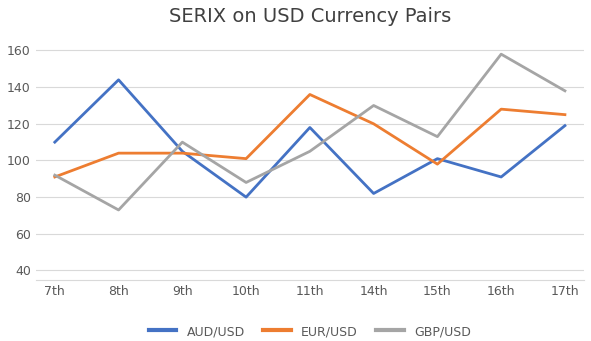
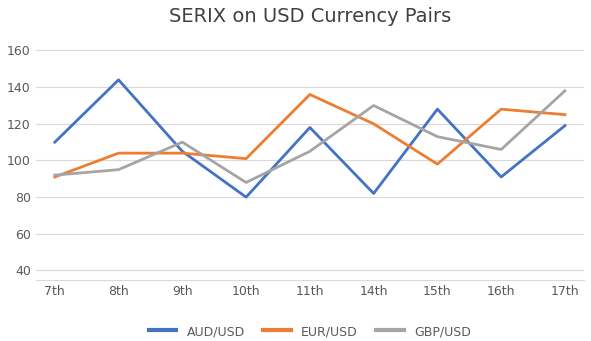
GBP/USD/8th: 73 -> 95
AUD/USD/15th: 101 -> 128
GBP/USD/16th: 158 -> 106
